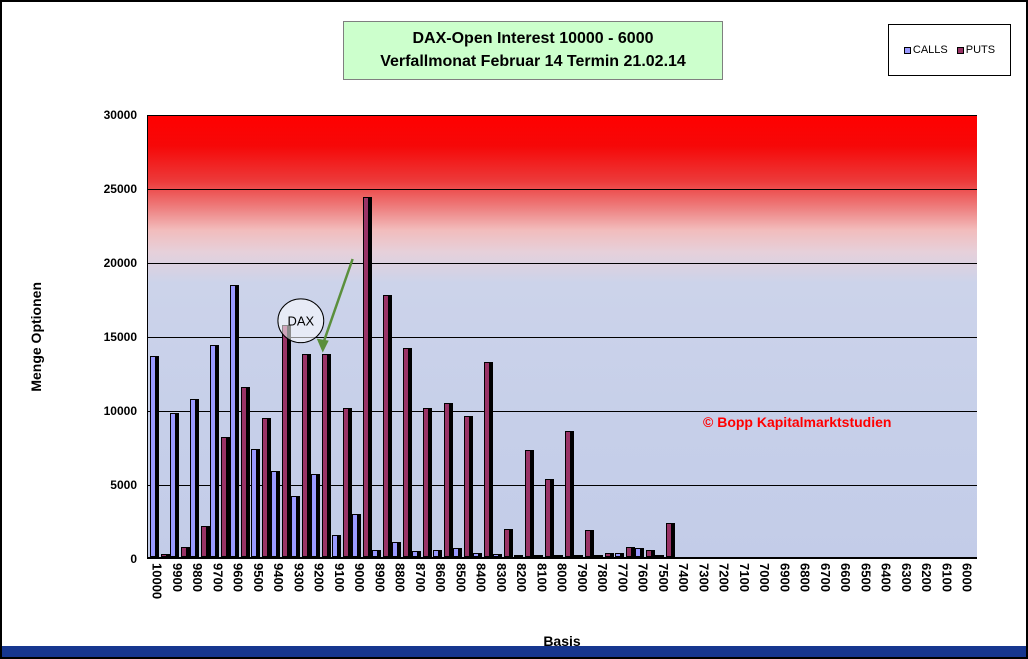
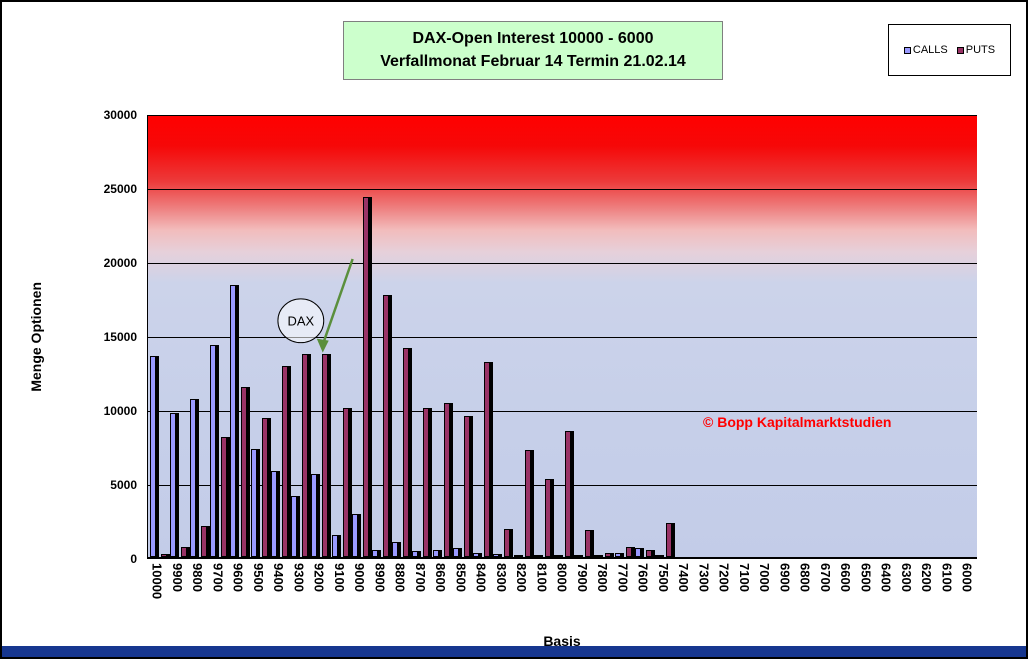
PUTS/9400: 15700 -> 12900
